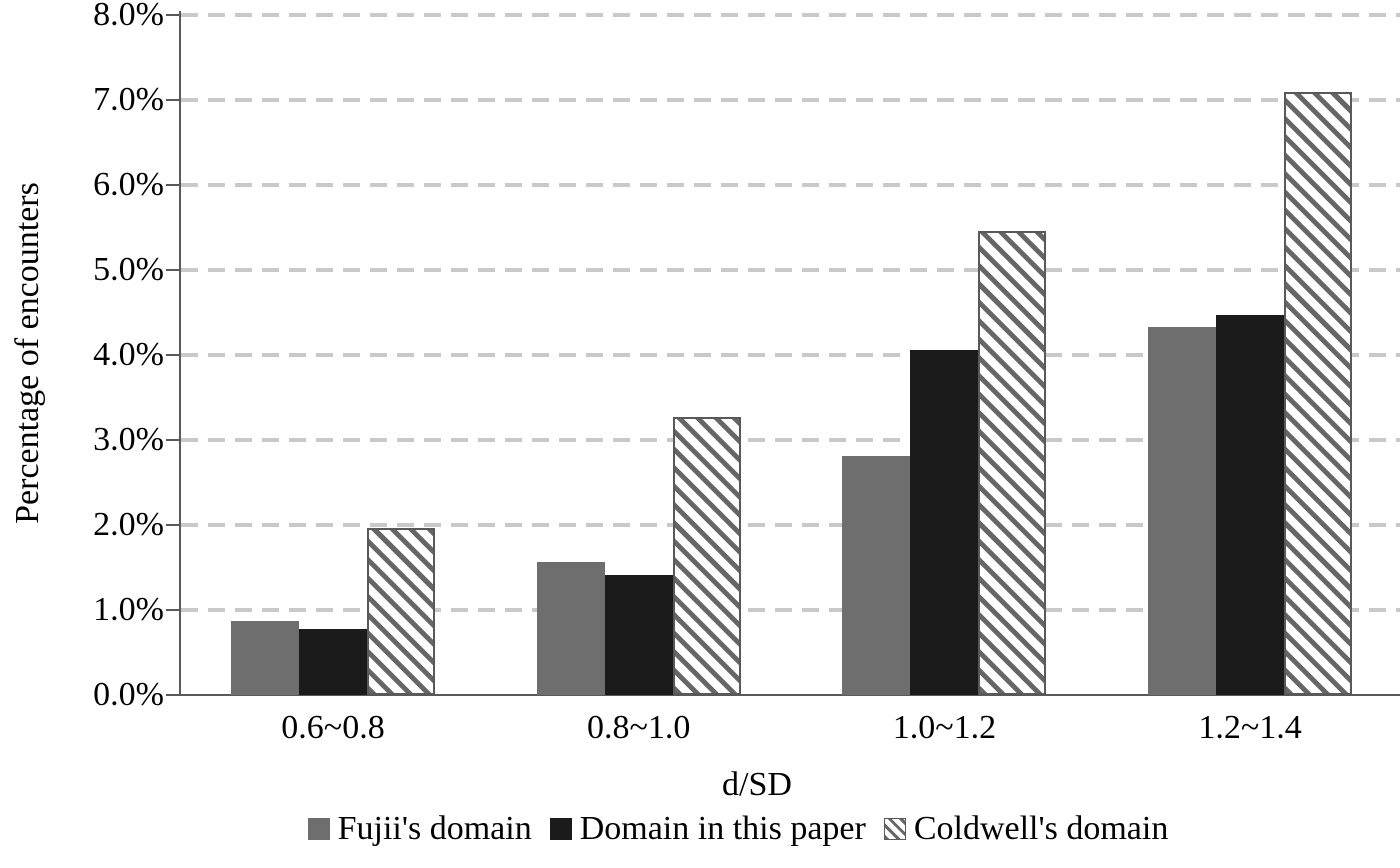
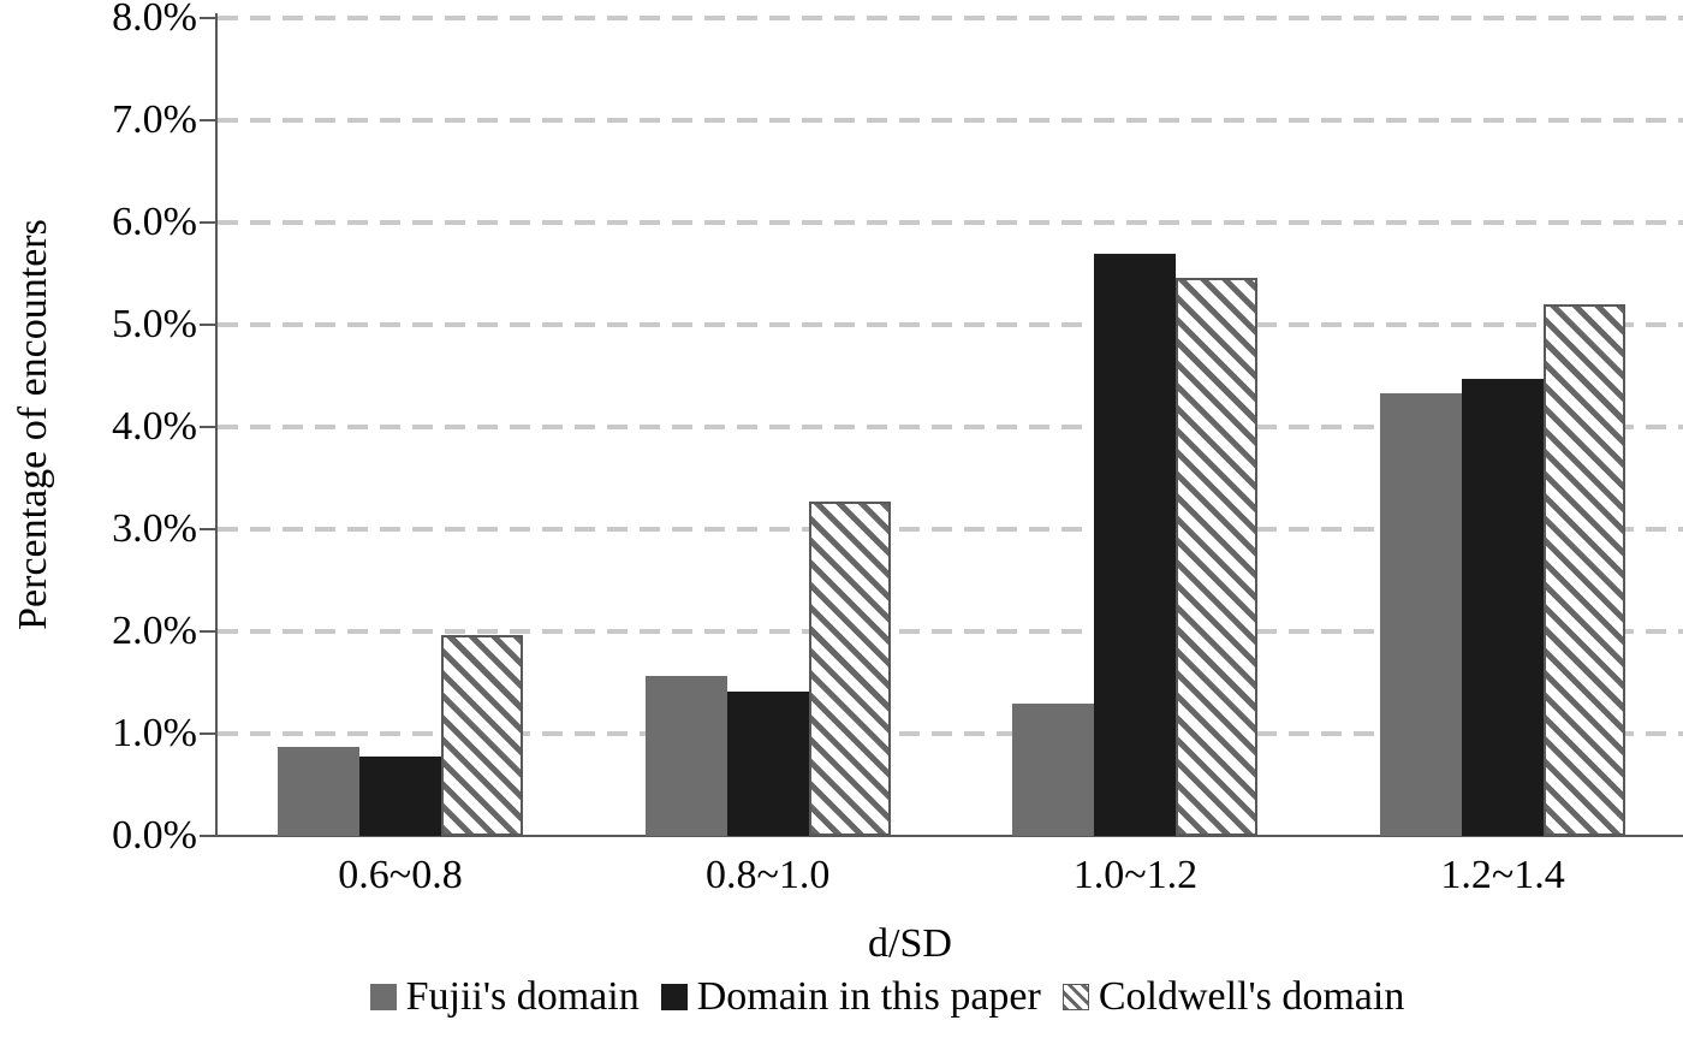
Fujii's domain/1.0~1.2: 2.8% -> 1.3%
Domain in this paper/1.0~1.2: 4.1% -> 5.7%
Coldwell's domain/1.2~1.4: 7.1% -> 5.2%
